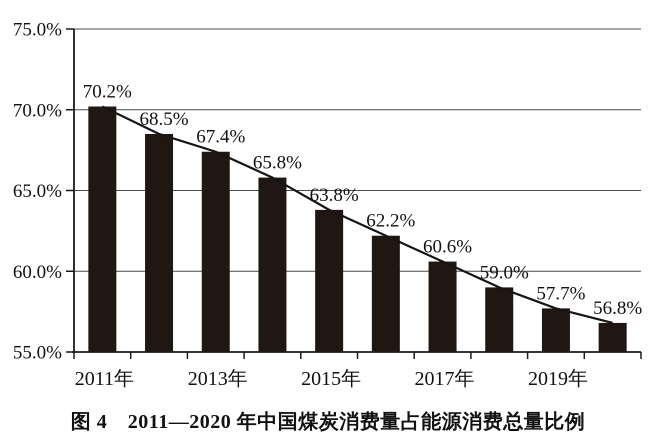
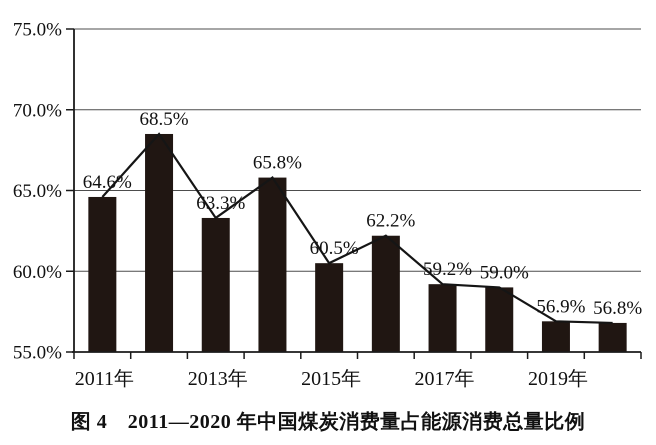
2011年: 70.2% -> 64.6%
2013年: 67.4% -> 63.3%
2015年: 63.8% -> 60.5%
2017年: 60.6% -> 59.2%
2019年: 57.7% -> 56.9%
